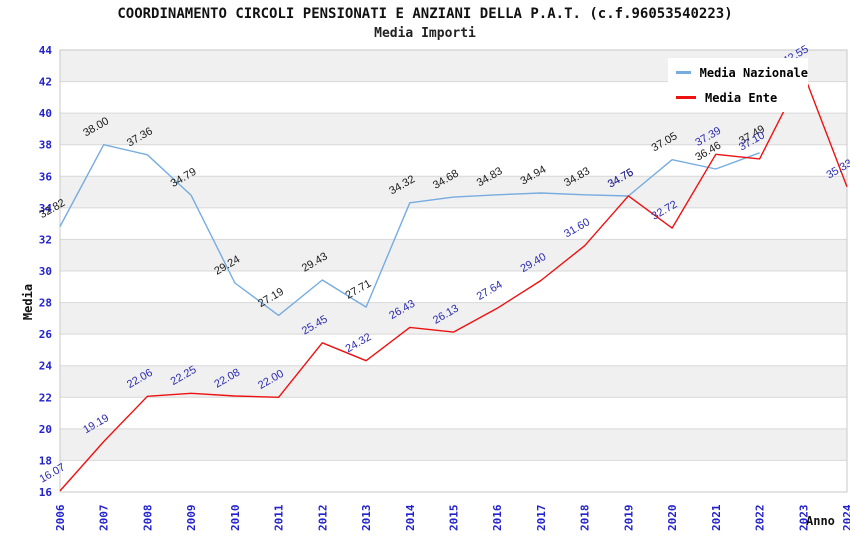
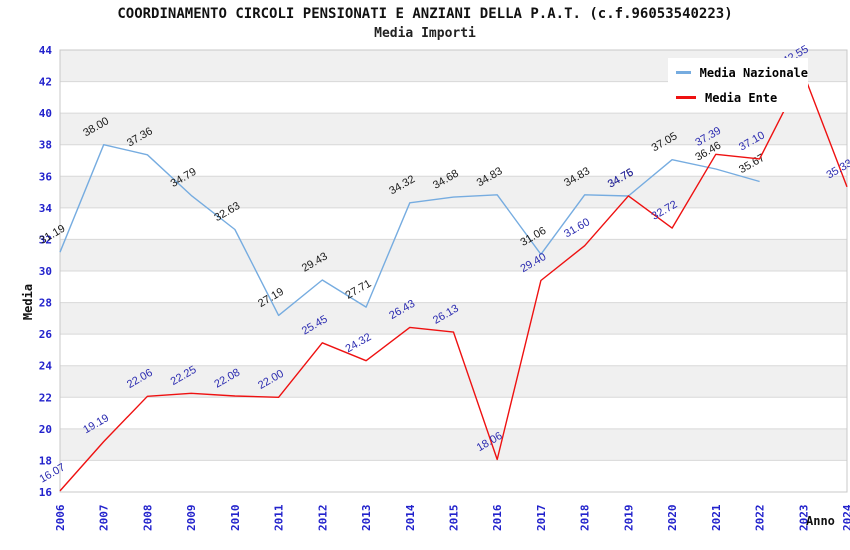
Media Nazionale/2006: 32.82 -> 31.19
Media Nazionale/2010: 29.24 -> 32.63
Media Ente/2016: 27.64 -> 18.06
Media Nazionale/2017: 34.94 -> 31.06
Media Nazionale/2022: 37.49 -> 35.67
